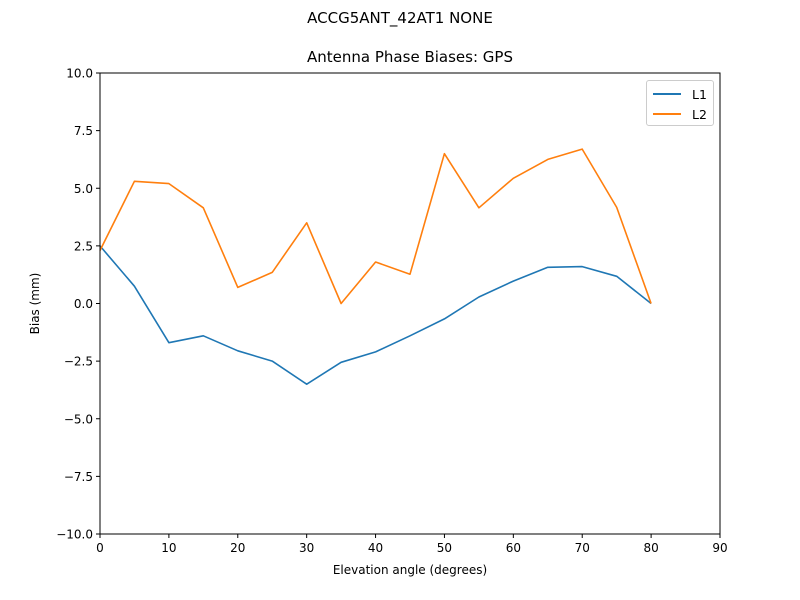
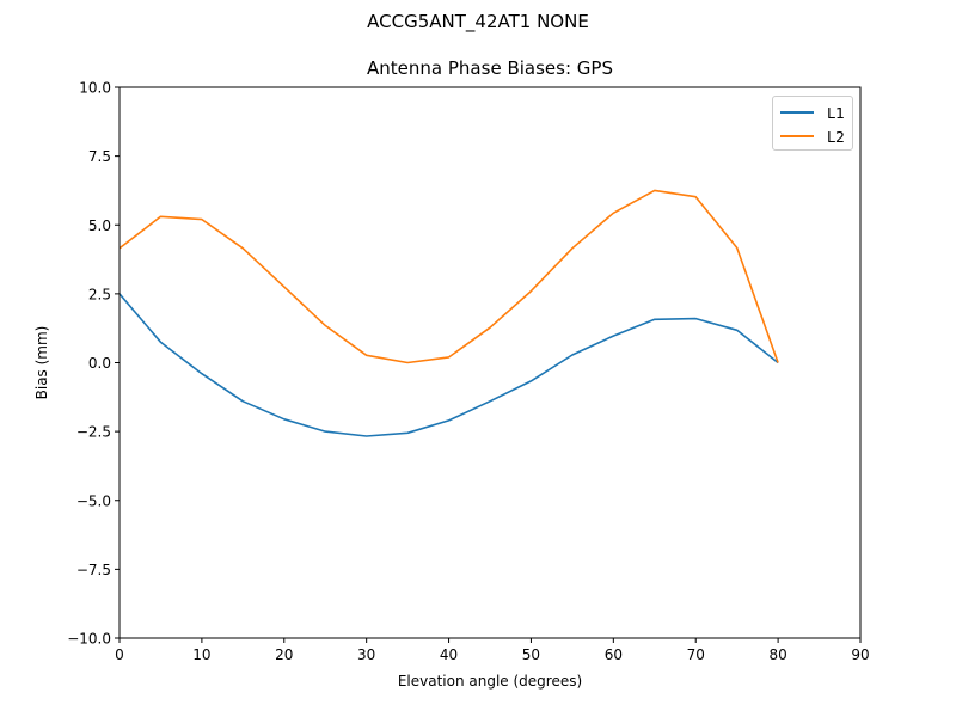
L2/0: 2.3 -> 4.2
L1/10: -1.7 -> -0.4
L2/20: 0.7 -> 2.8
L1/30: -3.5 -> -2.7
L2/30: 3.5 -> 0.3
L2/40: 1.8 -> 0.2
L2/50: 6.5 -> 2.6
L2/70: 6.7 -> 6.0
